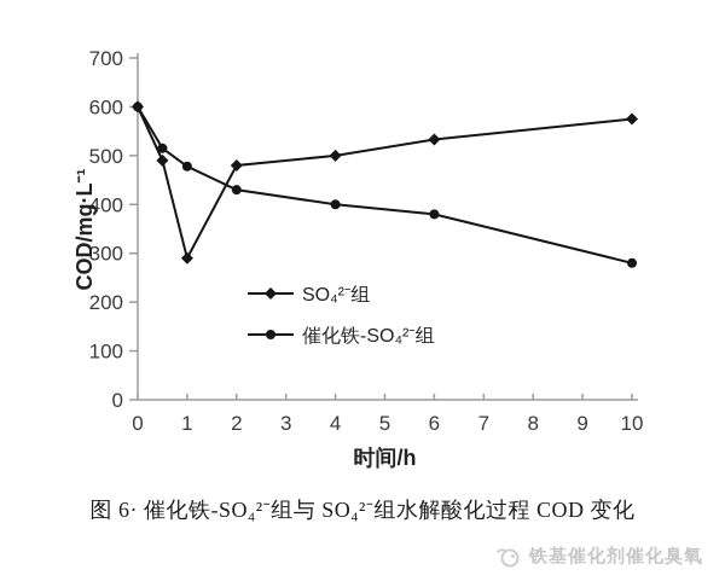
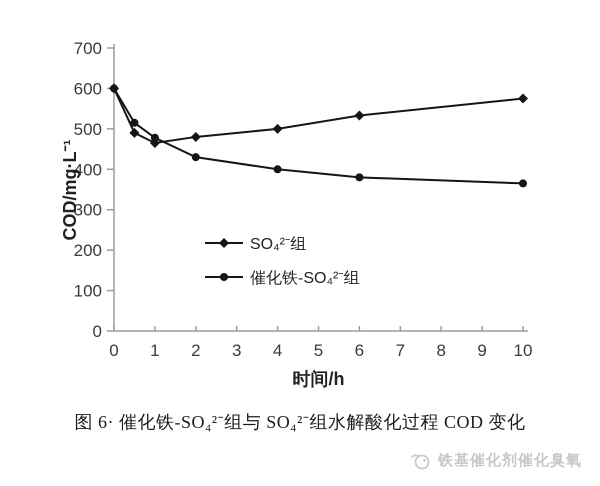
SO₄²⁻组/1: 290 -> 460
催化铁-SO₄²⁻组/10: 280 -> 360
